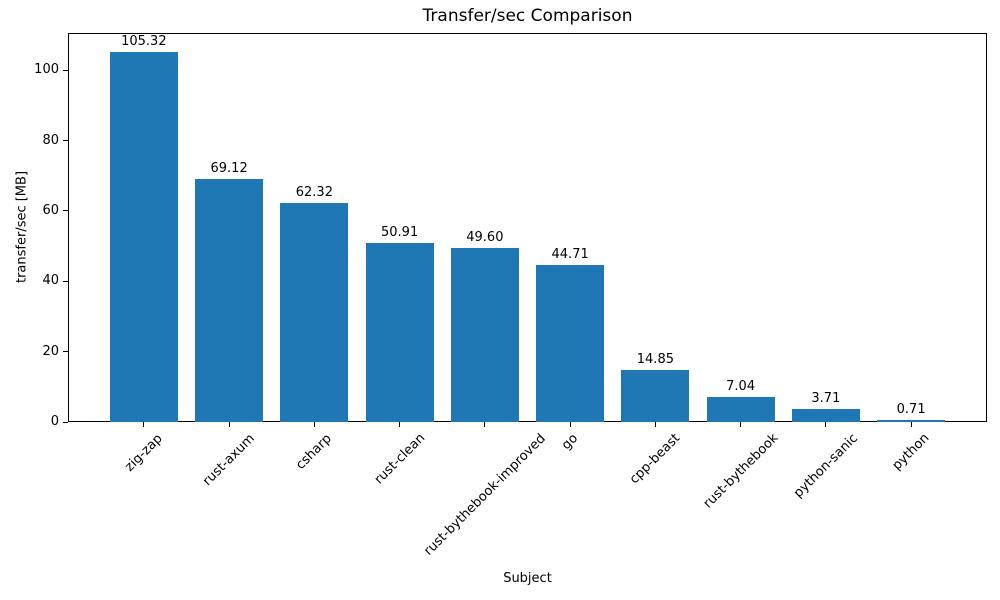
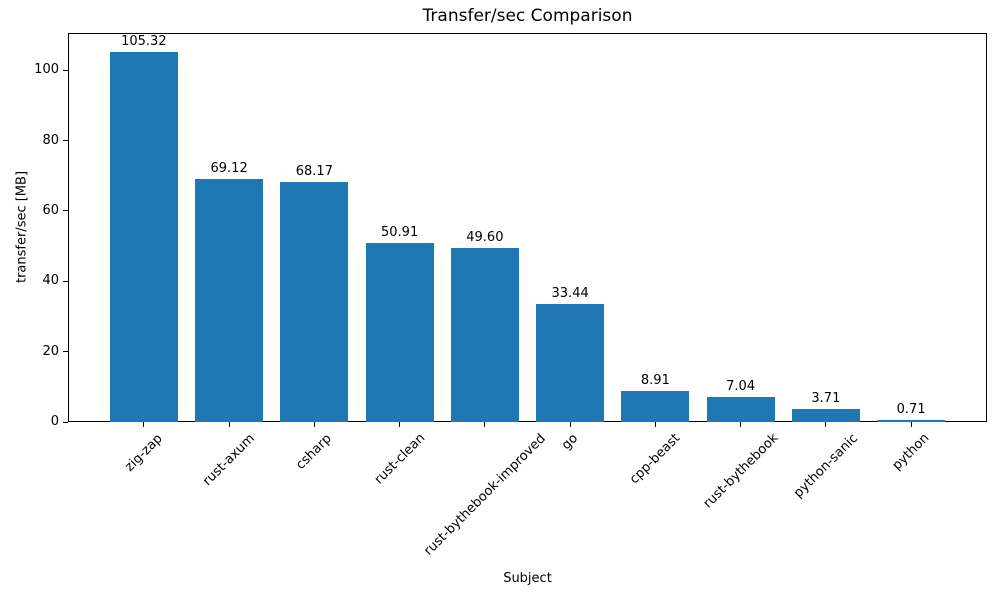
csharp: 62.32 -> 68.17
go: 44.71 -> 33.44
cpp-beast: 14.85 -> 8.91
